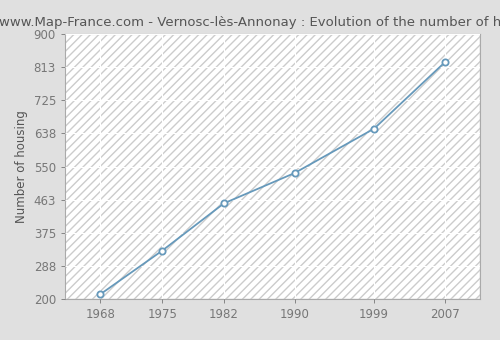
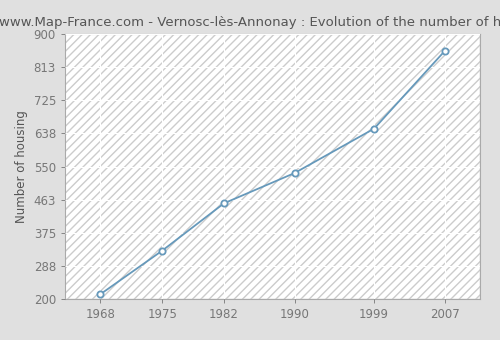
2007: 825 -> 855
